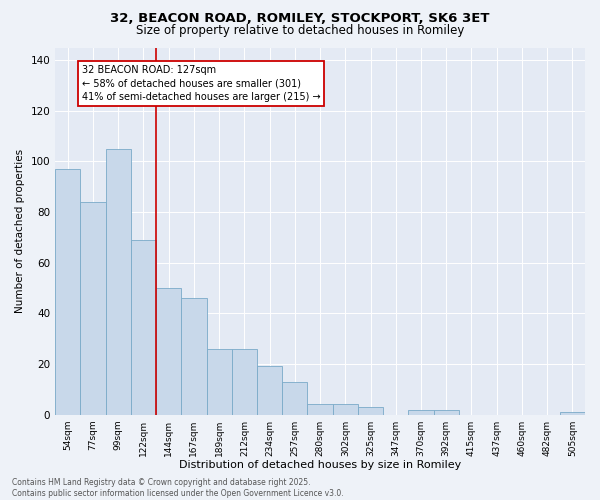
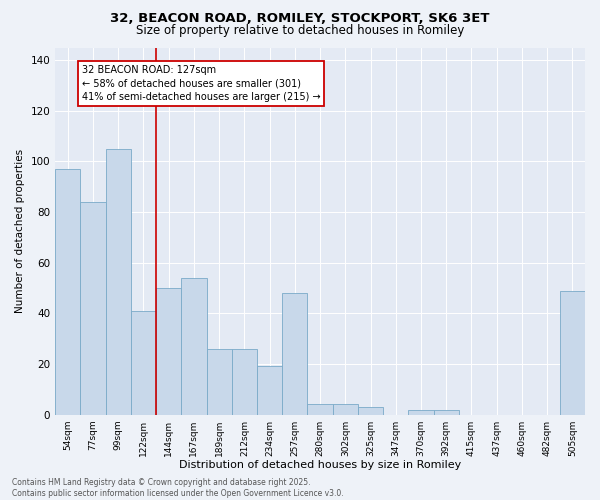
122sqm: 69 -> 41
167sqm: 46 -> 54
257sqm: 13 -> 48
505sqm: 1 -> 49
